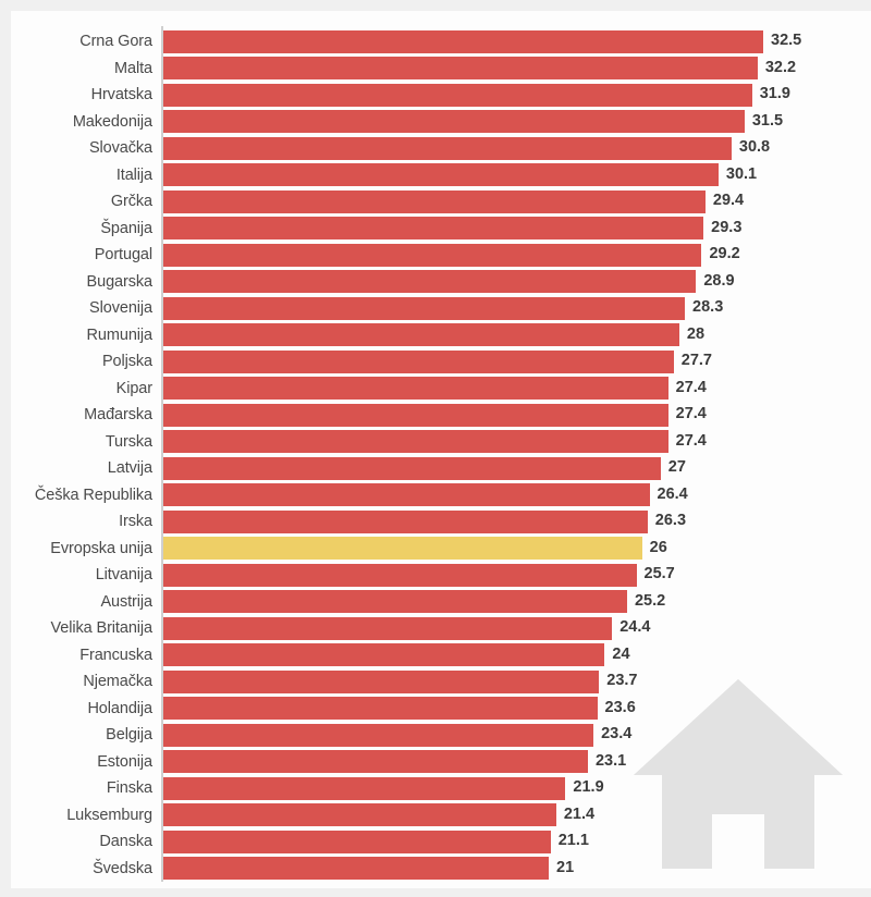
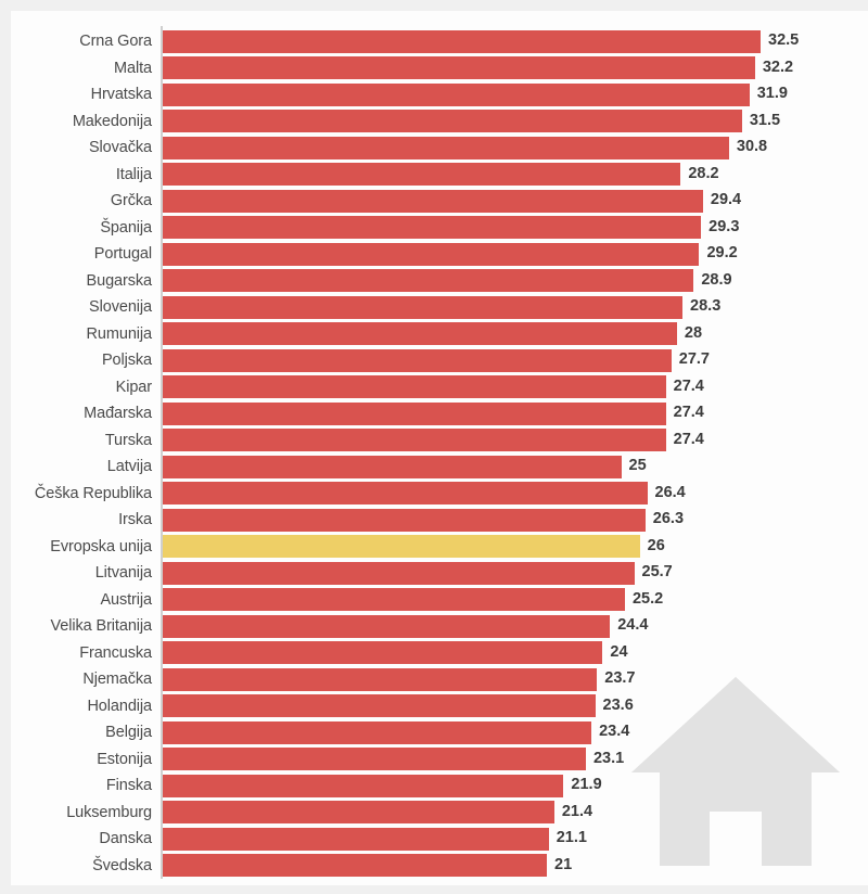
Italija: 30.1 -> 28.2
Latvija: 27 -> 25
